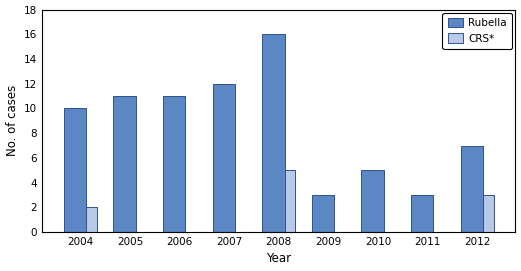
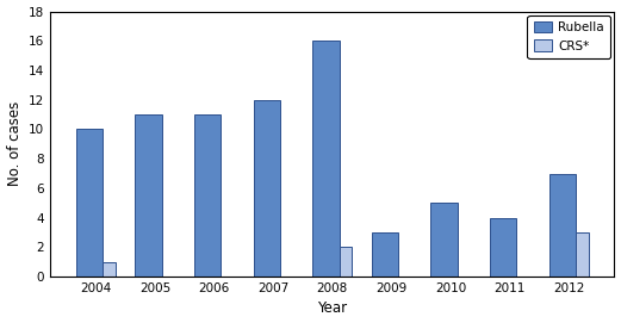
CRS*/2004: 2 -> 1
CRS*/2008: 5 -> 2
Rubella/2011: 3 -> 4
